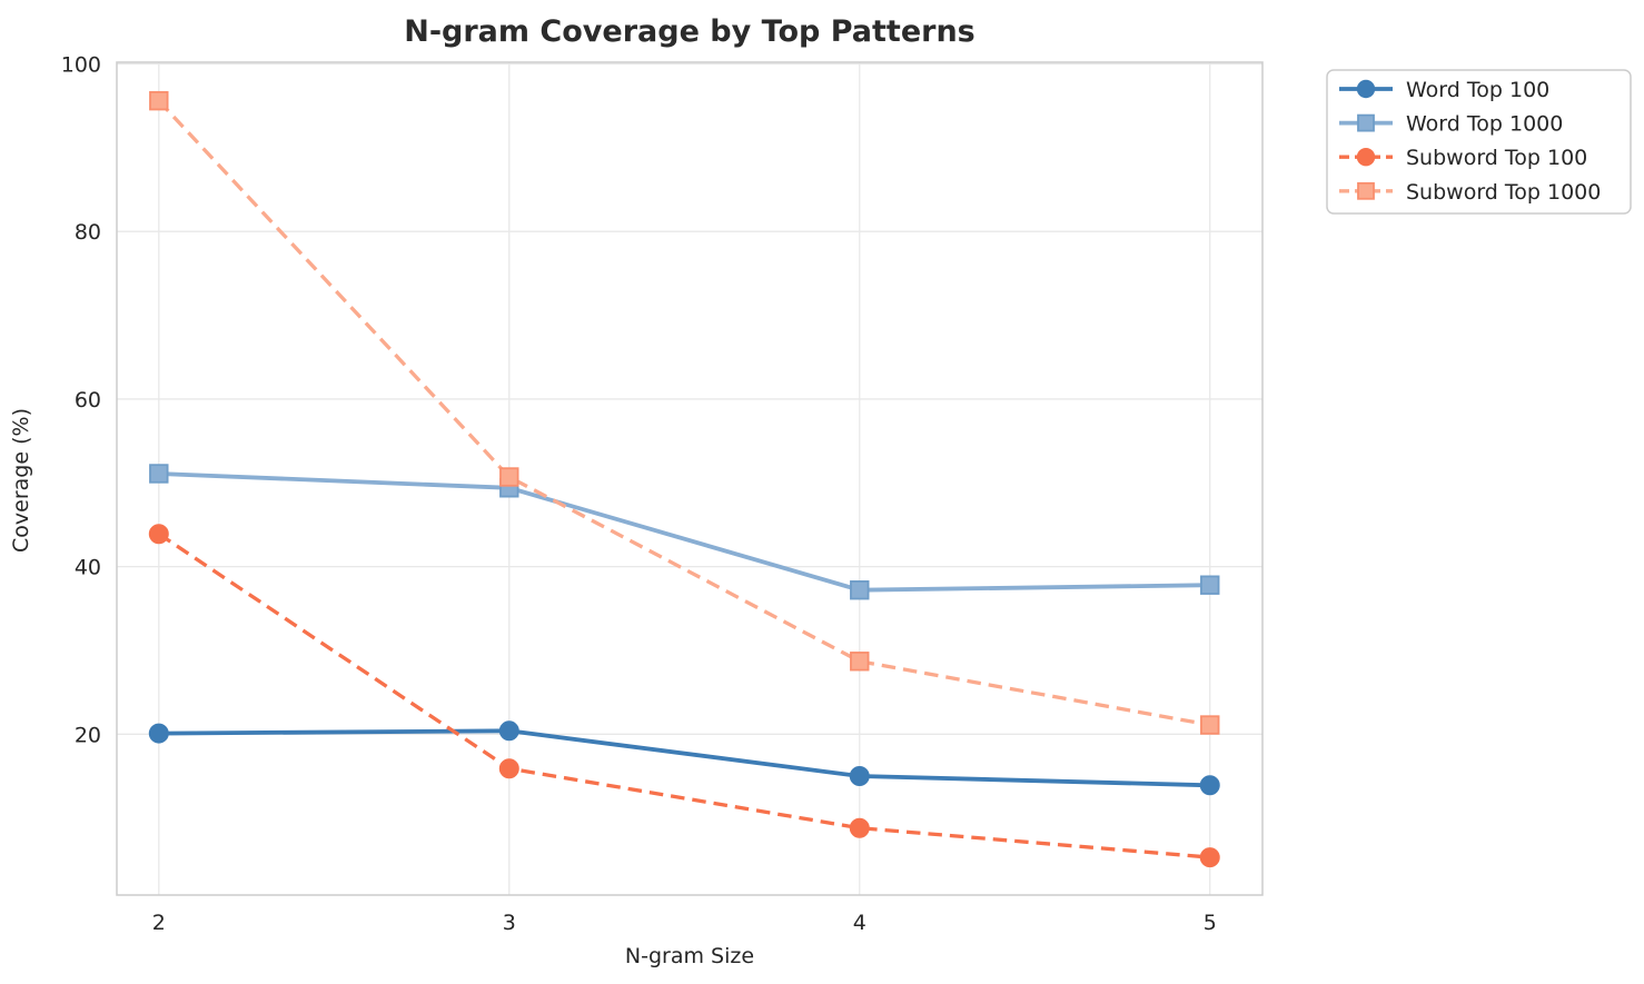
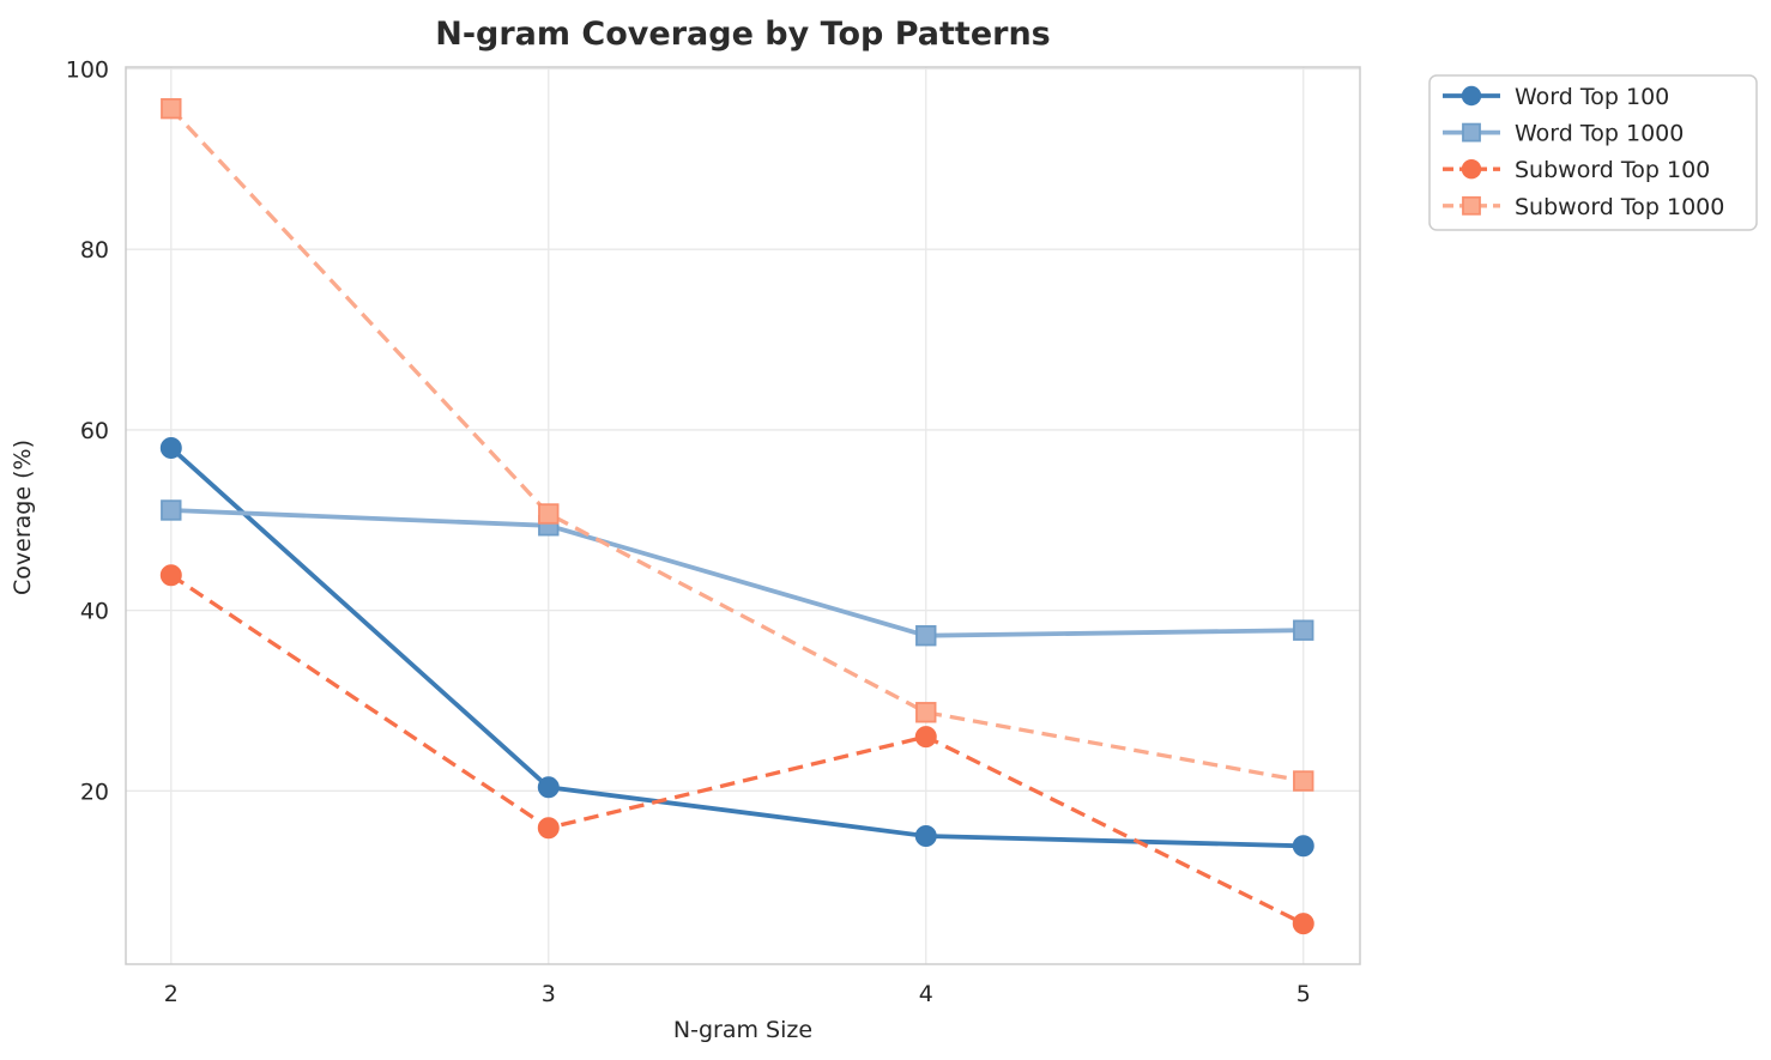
Word Top 100/2: 20 -> 58
Subword Top 100/4: 9 -> 26
